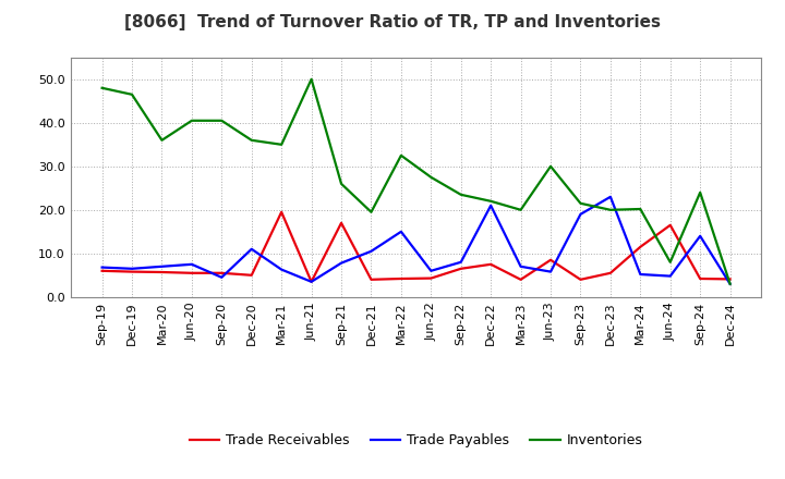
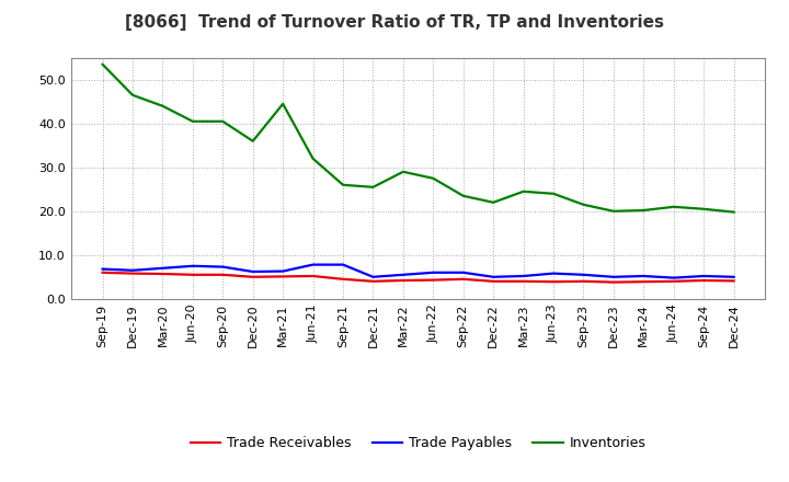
Inventories/Sep-19: 48.0 -> 53.5
Inventories/Mar-20: 36.0 -> 44.0
Trade Payables/Sep-20: 4.5 -> 7.3
Trade Payables/Dec-20: 11.0 -> 6.2
Trade Receivables/Mar-21: 19.5 -> 5.1
Inventories/Mar-21: 35.0 -> 44.5
Trade Receivables/Jun-21: 3.5 -> 5.2
Trade Payables/Jun-21: 3.5 -> 7.8
Inventories/Jun-21: 50.0 -> 32.0
Trade Receivables/Sep-21: 17.0 -> 4.5
Trade Payables/Dec-21: 10.5 -> 5.0
Inventories/Dec-21: 19.5 -> 25.5
Trade Payables/Mar-22: 15.0 -> 5.5
Inventories/Mar-22: 32.5 -> 29.0
Trade Receivables/Sep-22: 6.5 -> 4.5
Trade Payables/Sep-22: 8.0 -> 6.0
Trade Receivables/Dec-22: 7.5 -> 4.0
Trade Payables/Dec-22: 21.0 -> 5.0
Trade Payables/Mar-23: 7.0 -> 5.2
Inventories/Mar-23: 20.0 -> 24.5
Trade Receivables/Jun-23: 8.5 -> 3.9
Inventories/Jun-23: 30.0 -> 24.0
Trade Payables/Sep-23: 19.0 -> 5.5
Trade Receivables/Dec-23: 5.5 -> 3.8
Trade Payables/Dec-23: 23.0 -> 5.0
Trade Receivables/Mar-24: 11.5 -> 3.9
Trade Receivables/Jun-24: 16.5 -> 4.0
Inventories/Jun-24: 8.0 -> 21.0
Trade Payables/Sep-24: 14.0 -> 5.2
Inventories/Sep-24: 24.0 -> 20.5
Trade Payables/Dec-24: 3.0 -> 5.0
Inventories/Dec-24: 3.0 -> 19.8
